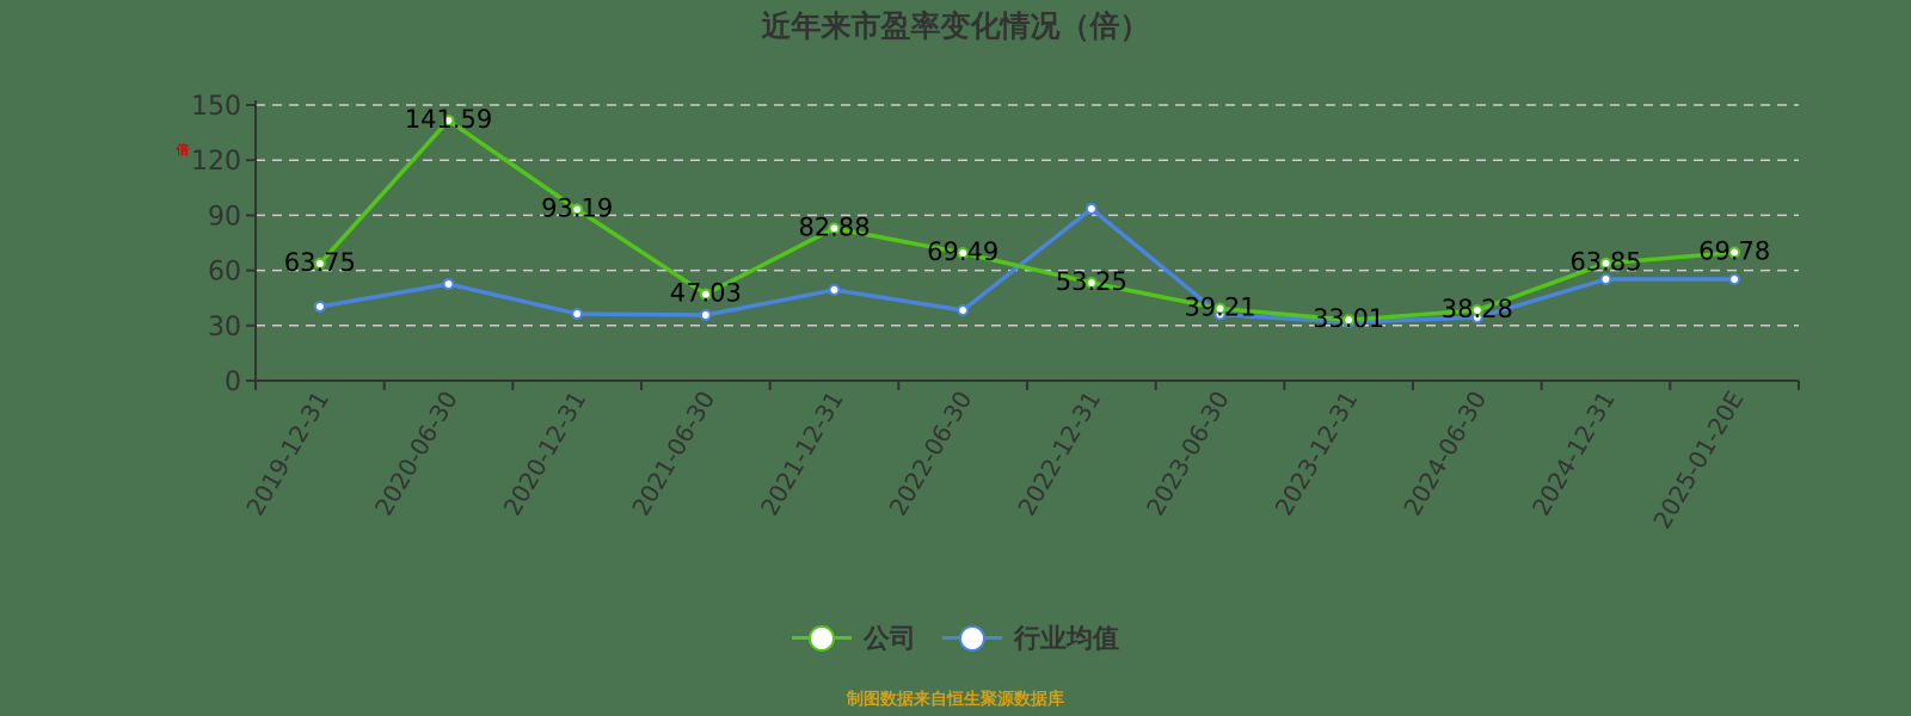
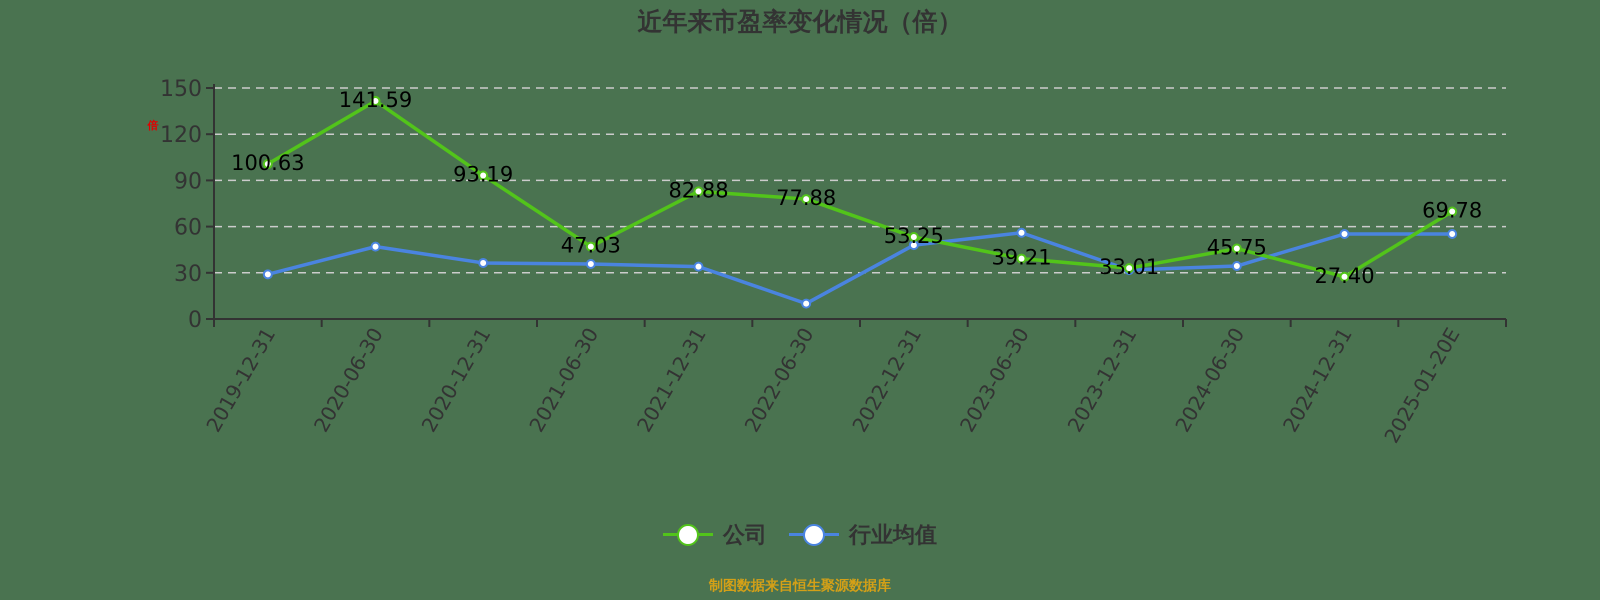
公司/2019-12-31: 63.75 -> 100.63
行业均值/2019-12-31: 40 -> 29
行业均值/2020-06-30: 53 -> 47
行业均值/2021-12-31: 49 -> 34
公司/2022-06-30: 69.49 -> 77.88
行业均值/2022-06-30: 38 -> 10
行业均值/2022-12-31: 94 -> 48
行业均值/2023-06-30: 36 -> 56
公司/2024-06-30: 38.28 -> 45.75
公司/2024-12-31: 63.85 -> 27.40
